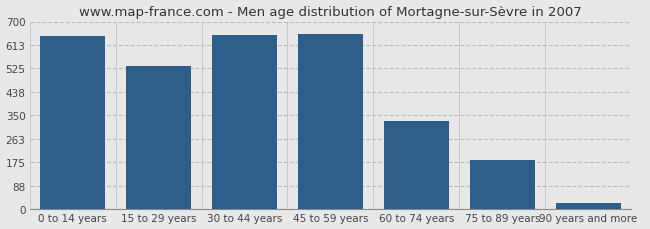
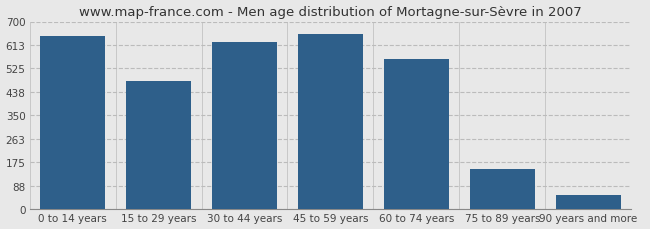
15 to 29 years: 535 -> 480
30 to 44 years: 648 -> 625
60 to 74 years: 330 -> 560
75 to 89 years: 182 -> 150
90 years and more: 22 -> 55
